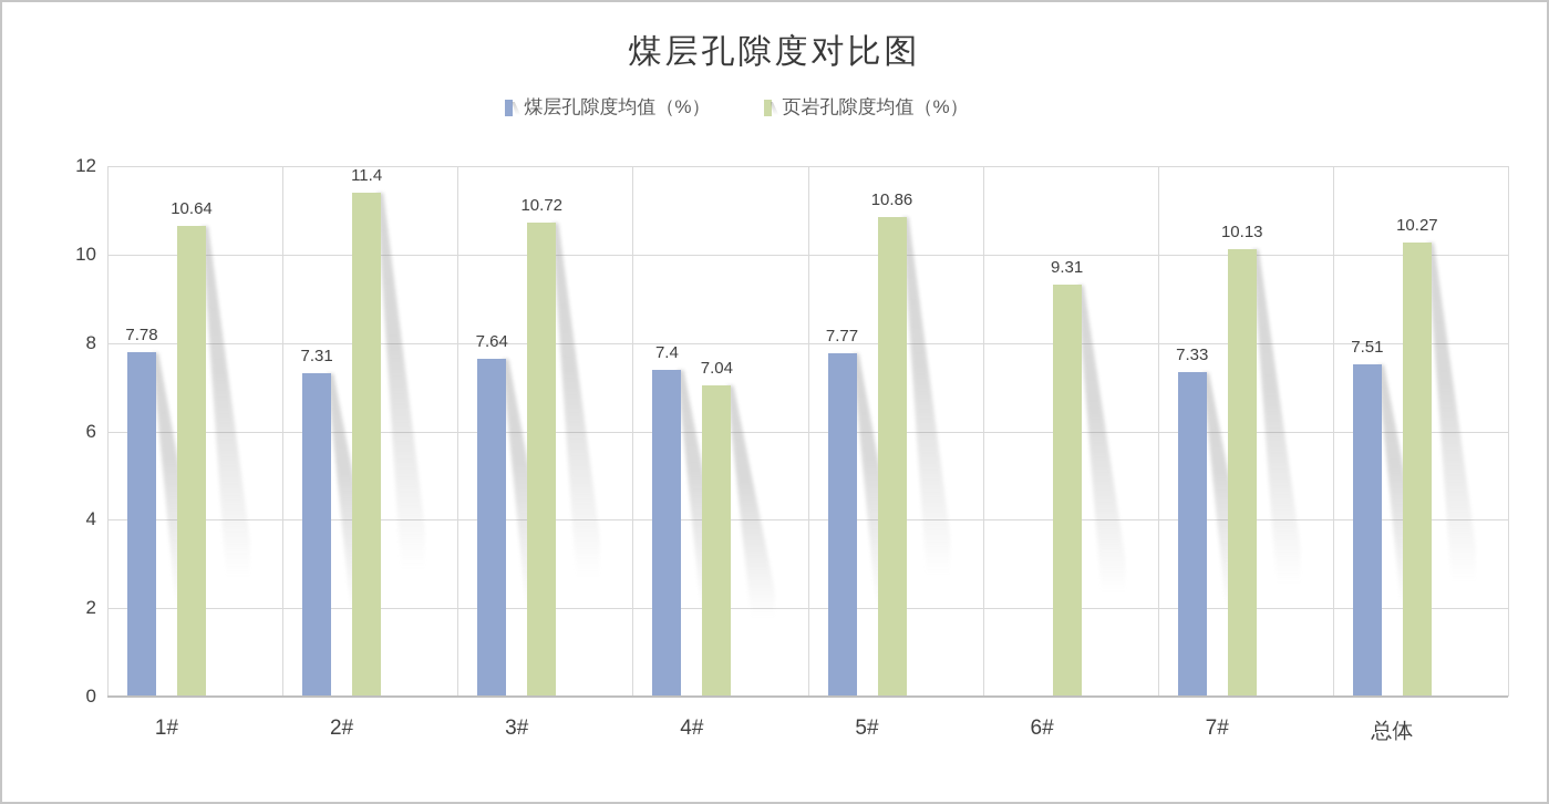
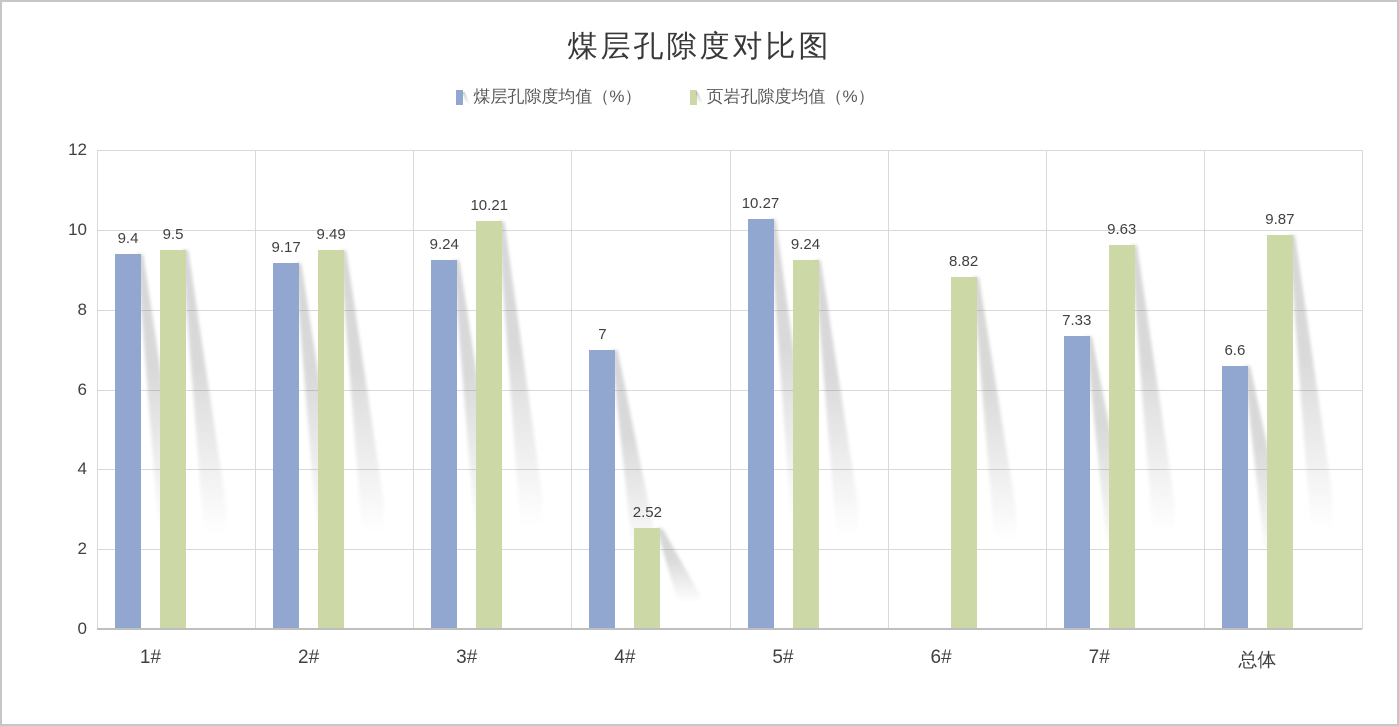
煤层孔隙度均值（%）/1#: 7.78 -> 9.4
页岩孔隙度均值（%）/1#: 10.64 -> 9.5
煤层孔隙度均值（%）/2#: 7.31 -> 9.17
页岩孔隙度均值（%）/2#: 11.4 -> 9.49
煤层孔隙度均值（%）/3#: 7.64 -> 9.24
页岩孔隙度均值（%）/3#: 10.72 -> 10.21
煤层孔隙度均值（%）/4#: 7.4 -> 7
页岩孔隙度均值（%）/4#: 7.04 -> 2.52
煤层孔隙度均值（%）/5#: 7.77 -> 10.27
页岩孔隙度均值（%）/5#: 10.86 -> 9.24
页岩孔隙度均值（%）/6#: 9.31 -> 8.82
页岩孔隙度均值（%）/7#: 10.13 -> 9.63
煤层孔隙度均值（%）/总体: 7.51 -> 6.6
页岩孔隙度均值（%）/总体: 10.27 -> 9.87
